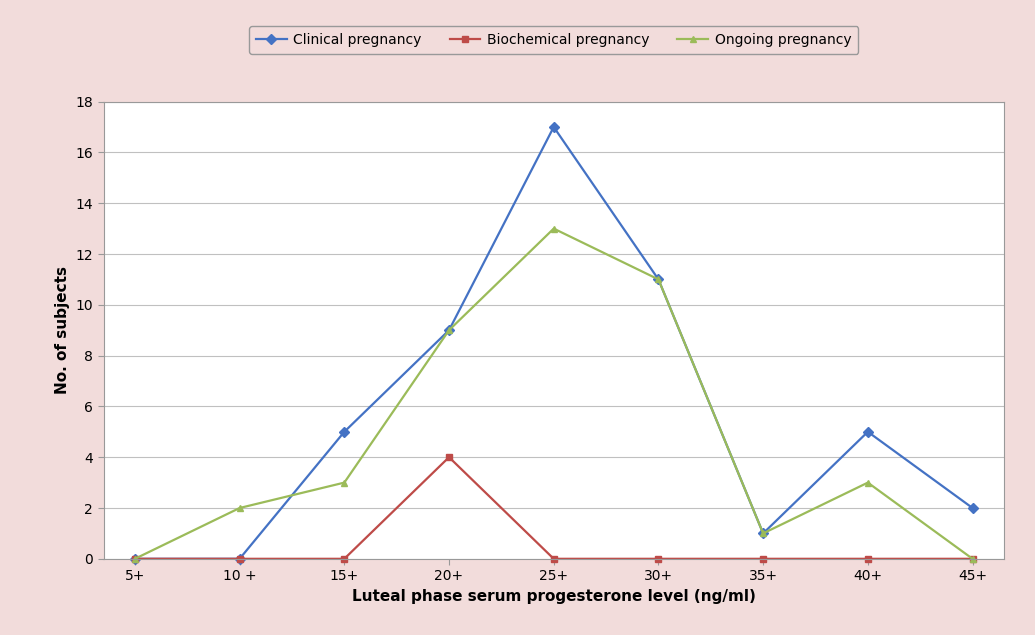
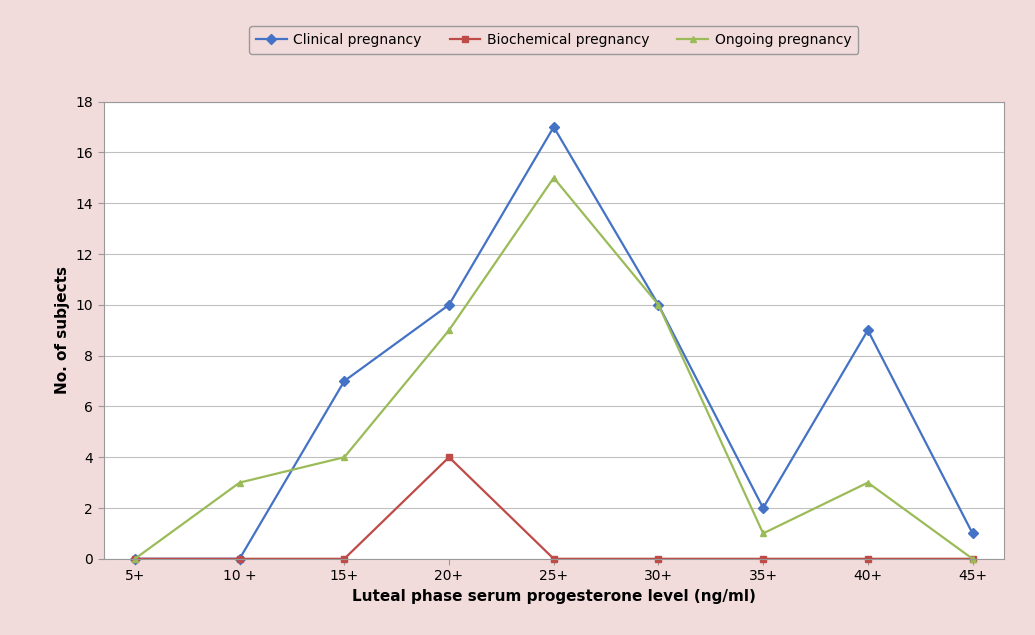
Ongoing pregnancy/10 +: 2 -> 3
Clinical pregnancy/15+: 5 -> 7
Ongoing pregnancy/15+: 3 -> 4
Clinical pregnancy/20+: 9 -> 10
Ongoing pregnancy/25+: 13 -> 15
Clinical pregnancy/30+: 11 -> 10
Ongoing pregnancy/30+: 11 -> 10
Clinical pregnancy/35+: 1 -> 2
Clinical pregnancy/40+: 5 -> 9
Clinical pregnancy/45+: 2 -> 1
